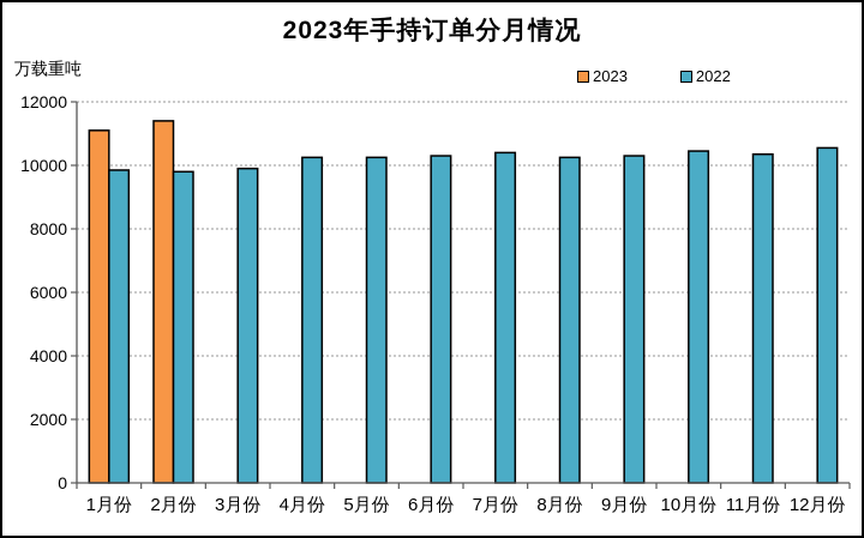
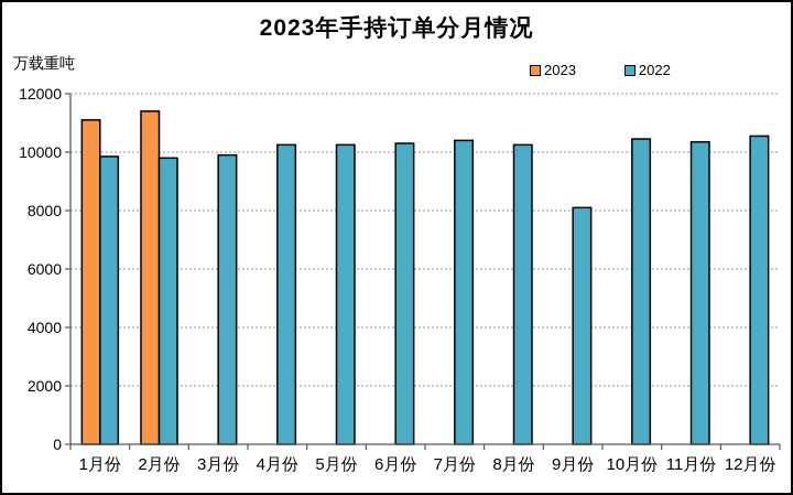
2022/9月份: 10300 -> 8100
